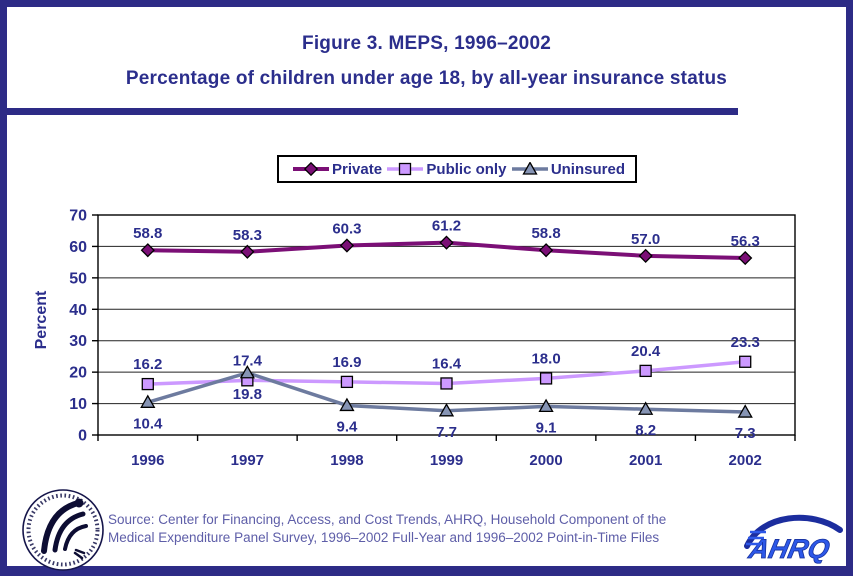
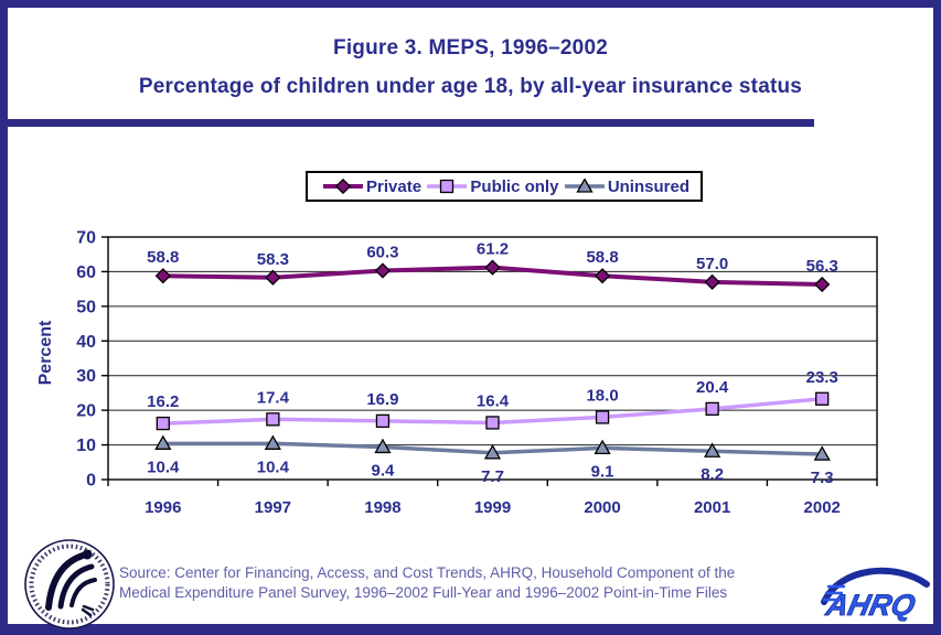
Uninsured/1997: 19.8 -> 10.4
